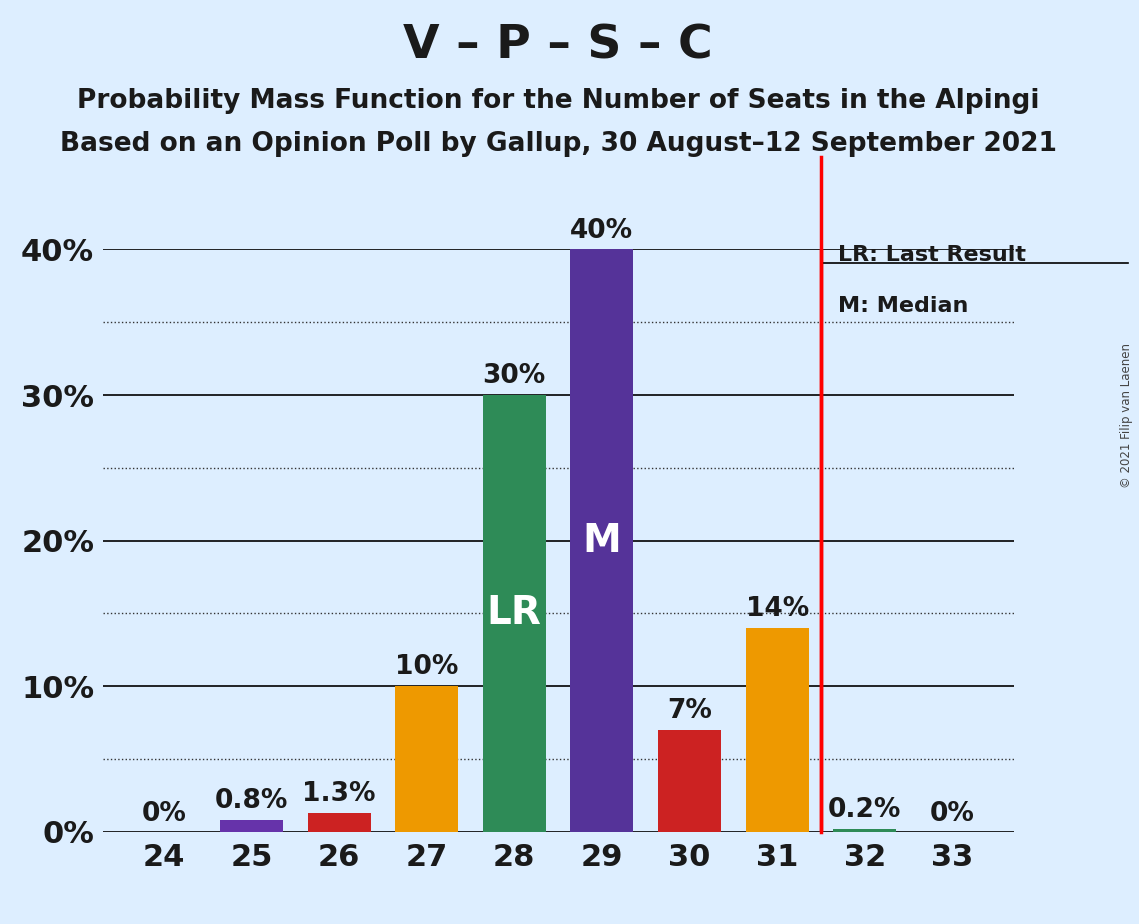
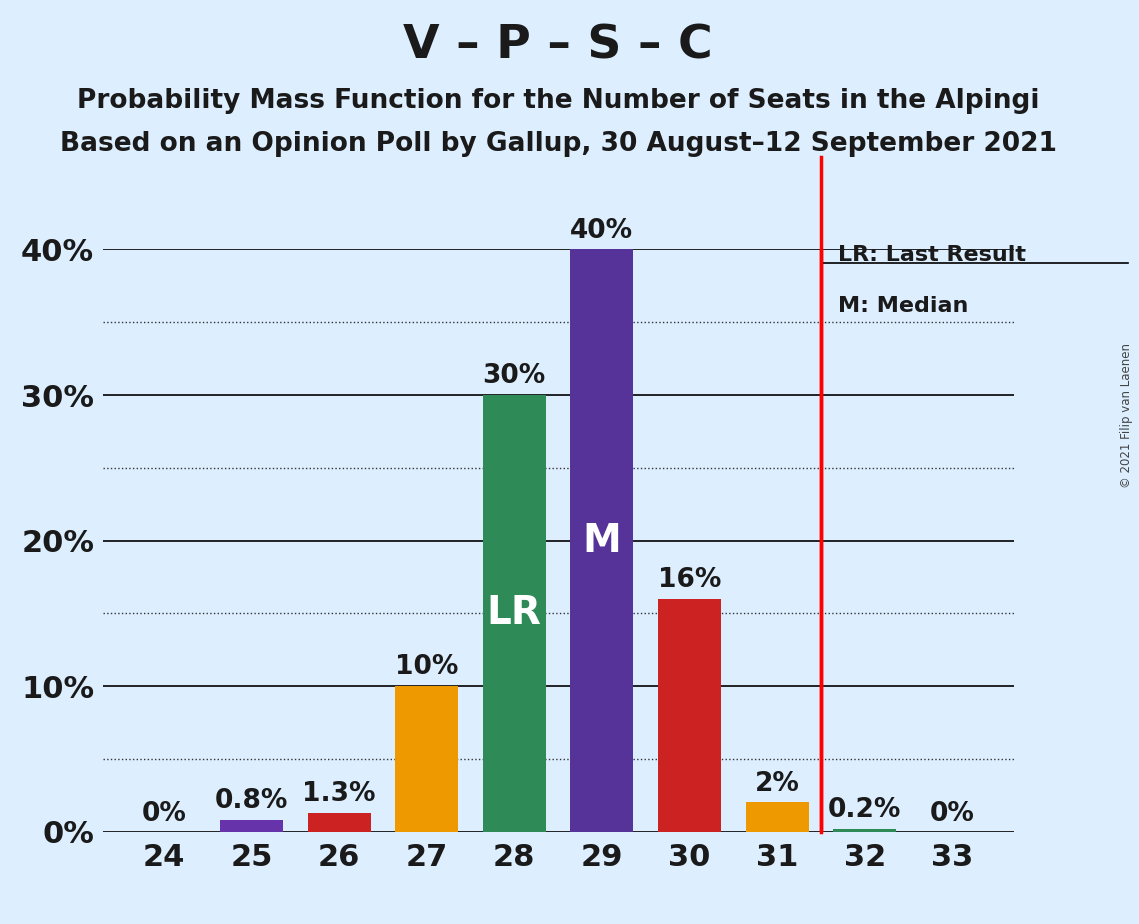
30: 7% -> 16%
31: 14% -> 2%
